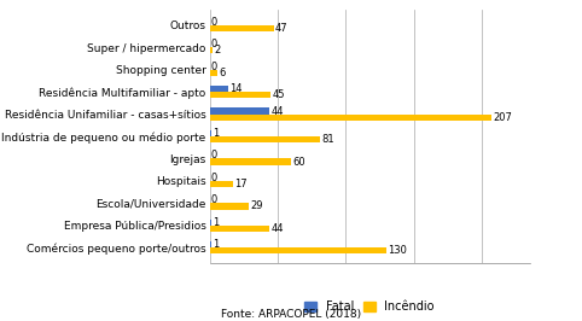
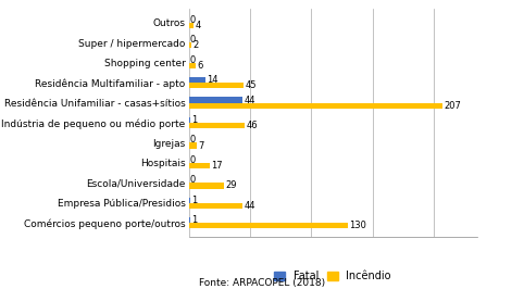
Incêndio/Outros: 47 -> 4
Incêndio/Indústria de pequeno ou médio porte: 81 -> 46
Incêndio/Igrejas: 60 -> 7
